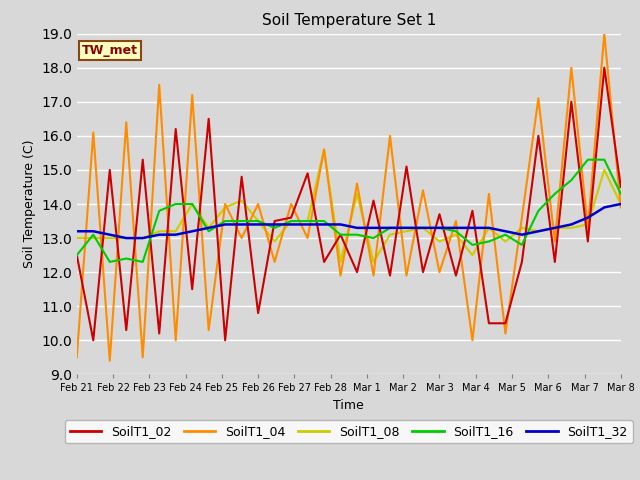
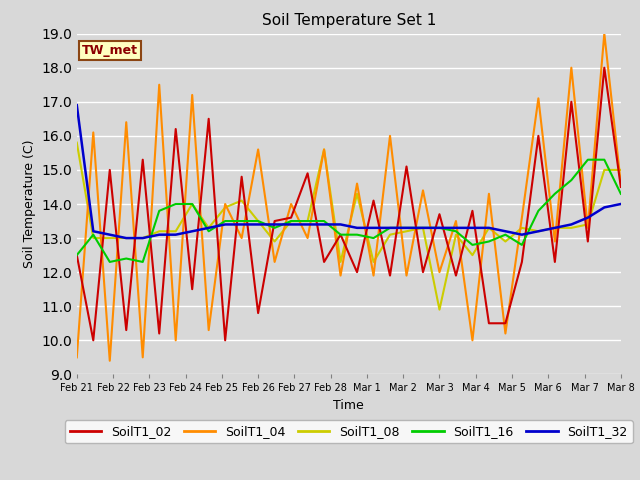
SoilT1_08/Feb 21: 13.0 -> 15.8
SoilT1_32/Feb 21: 13.2 -> 16.9
SoilT1_04/Feb 26: 14.0 -> 15.6
SoilT1_08/Mar 3: 12.9 -> 10.9
SoilT1_04/Mar 8: 13.9 -> 14.6
SoilT1_08/Mar 8: 14.0 -> 15.0
